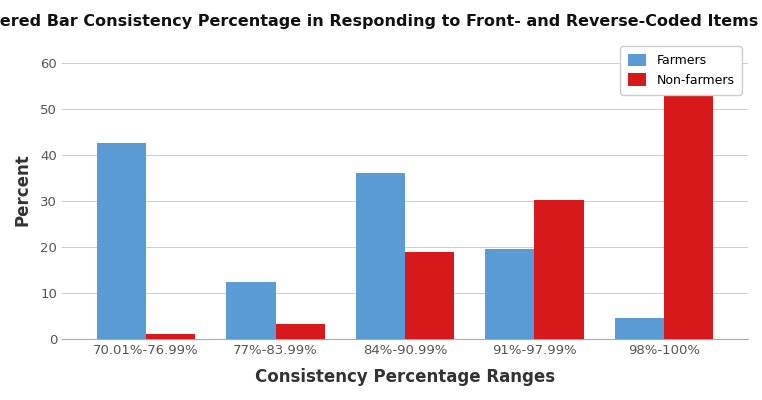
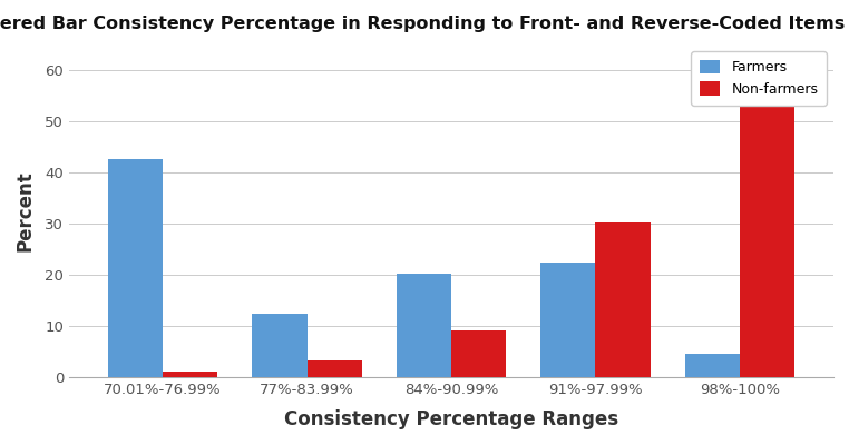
Farmers/84%-90.99%: 36.0 -> 20.3
Non-farmers/84%-90.99%: 19.0 -> 9.2
Farmers/91%-97.99%: 19.5 -> 22.5
